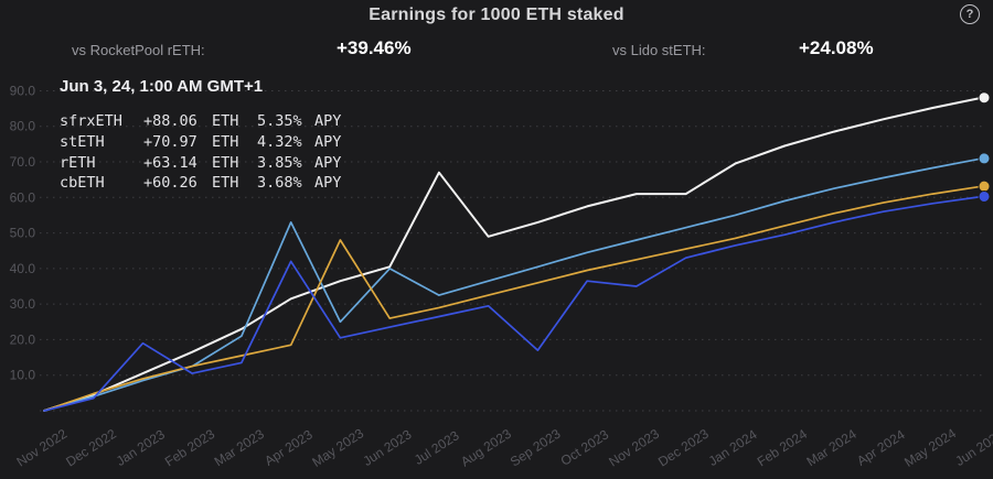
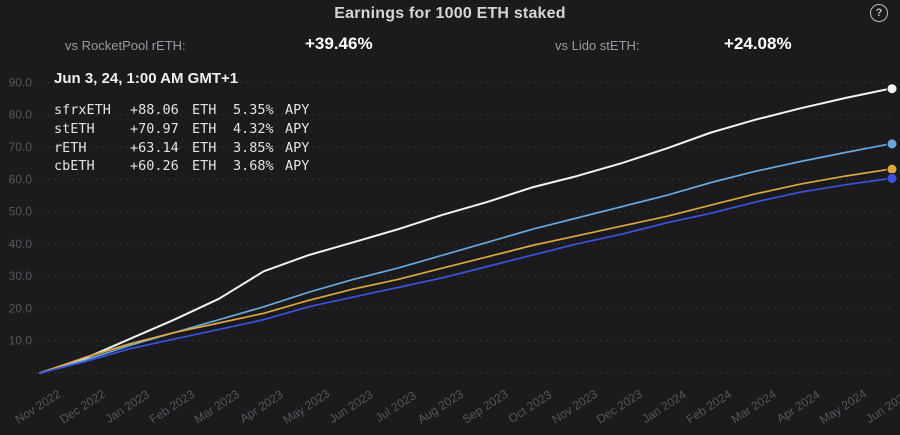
cbETH/Jan 2023: 19 -> 8
stETH/Mar 2023: 21 -> 16
stETH/Apr 2023: 53 -> 20
cbETH/Apr 2023: 42 -> 16
rETH/May 2023: 48 -> 22
stETH/Jun 2023: 40 -> 29
sfrxETH/Jul 2023: 67 -> 44
cbETH/Sep 2023: 17 -> 33
cbETH/Nov 2023: 35 -> 40
sfrxETH/Dec 2023: 61 -> 65
